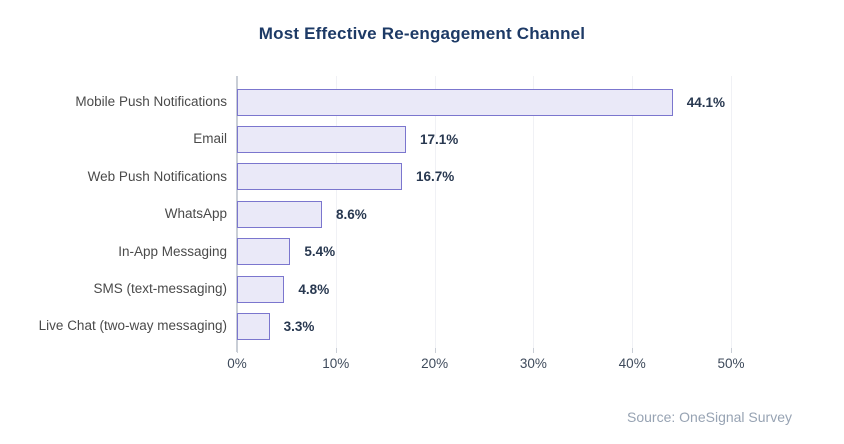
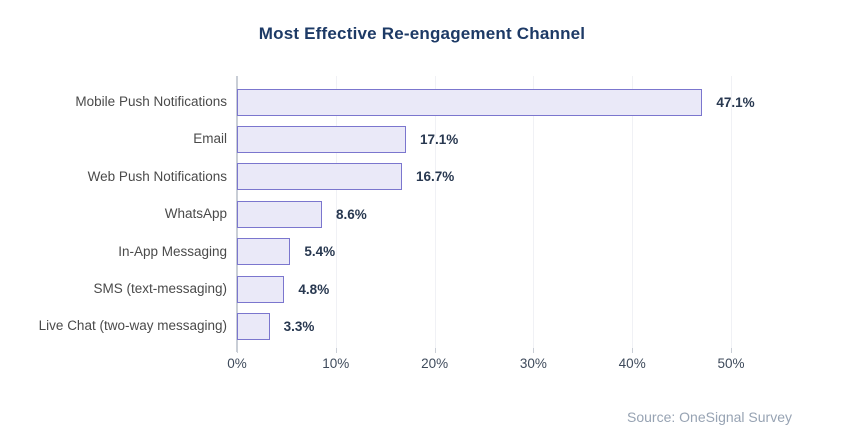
Mobile Push Notifications: 44.1% -> 47.1%
